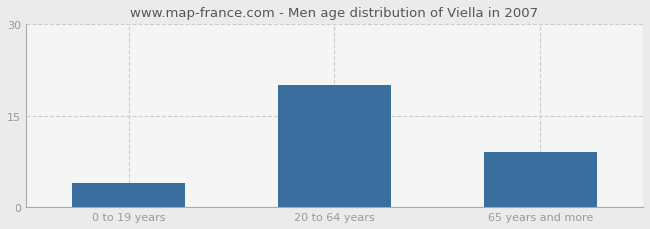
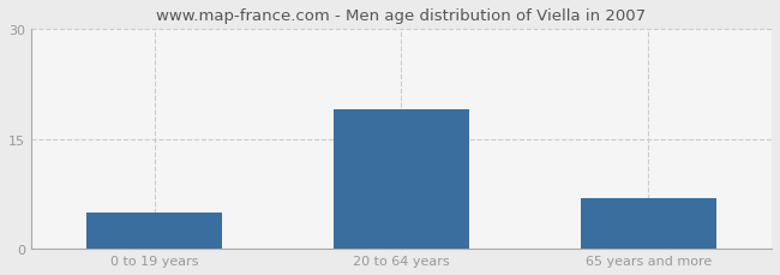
0 to 19 years: 4 -> 5
20 to 64 years: 20 -> 19
65 years and more: 9 -> 7
